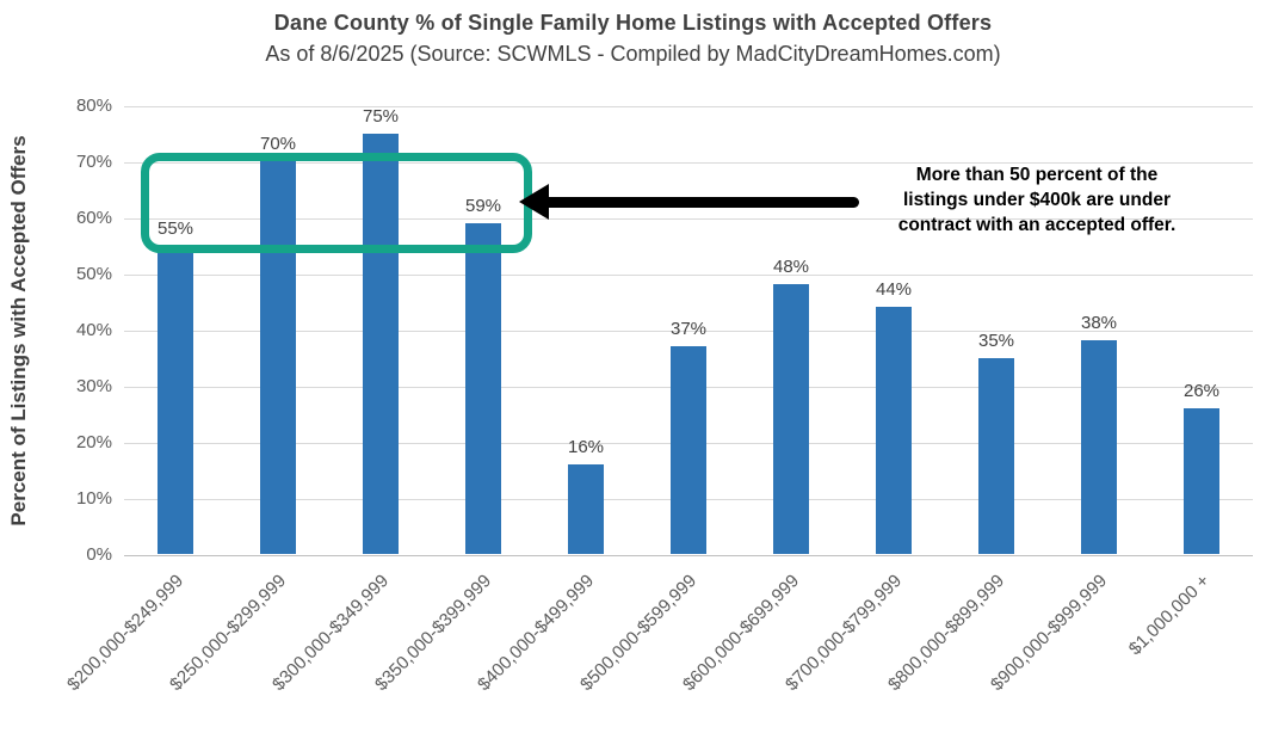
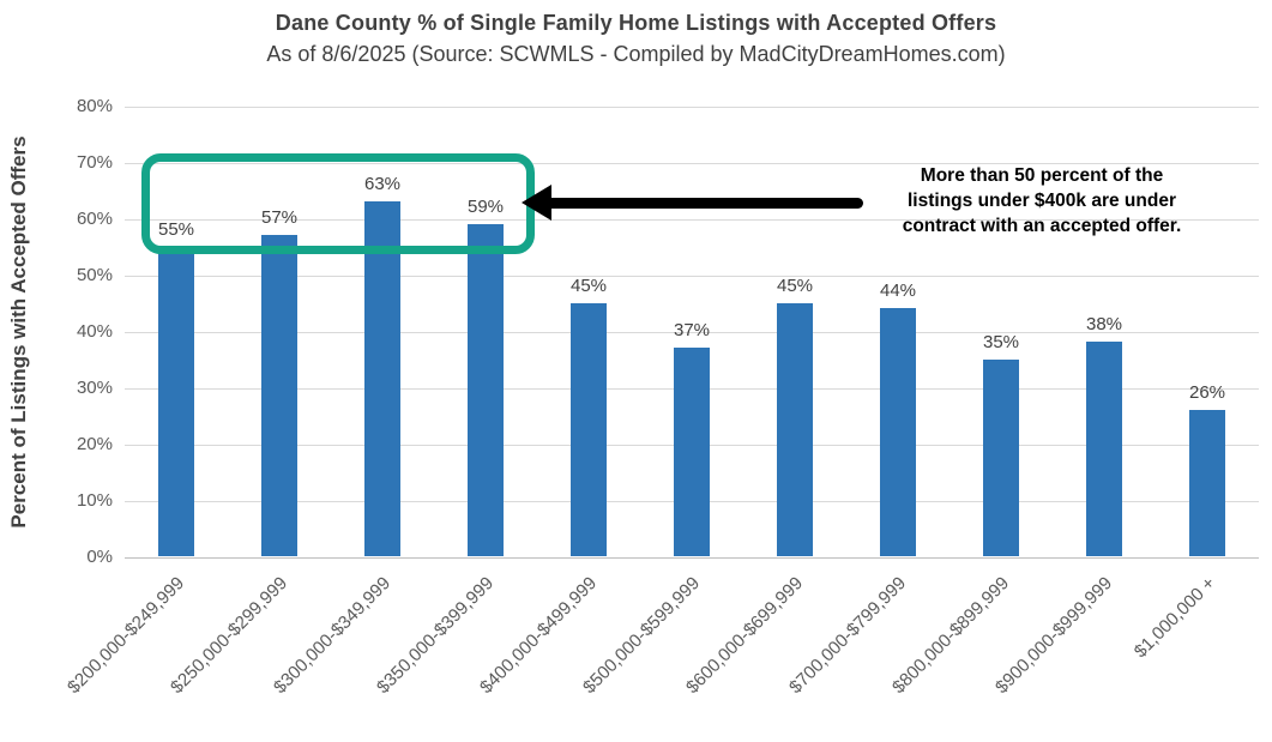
$250,000-$299,999: 70% -> 57%
$300,000-$349,999: 75% -> 63%
$400,000-$499,999: 16% -> 45%
$600,000-$699,999: 48% -> 45%
